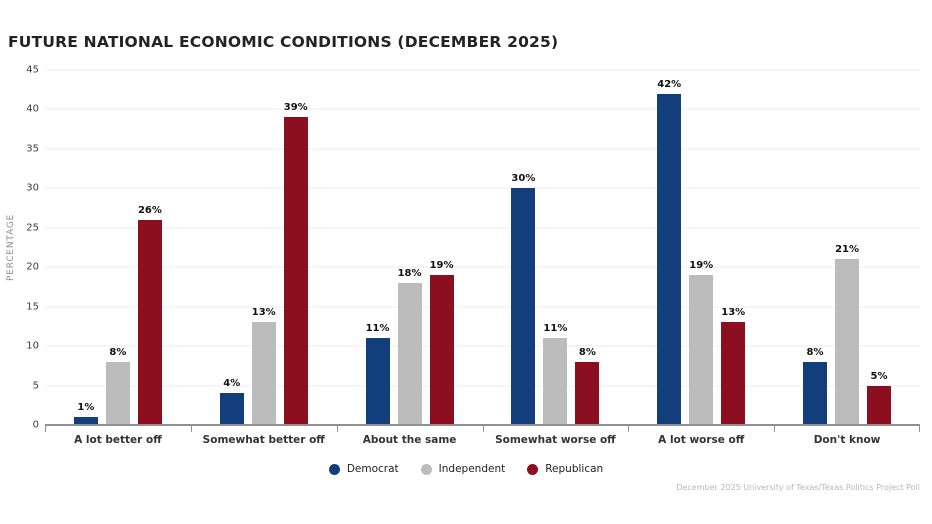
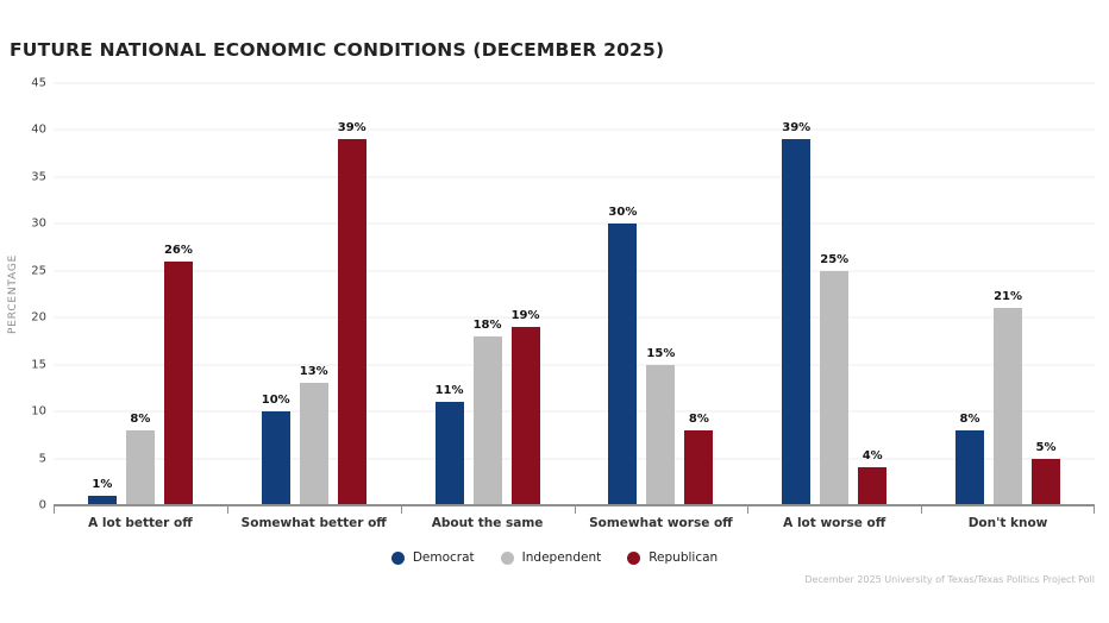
Democrat/Somewhat better off: 4% -> 10%
Independent/Somewhat worse off: 11% -> 15%
Democrat/A lot worse off: 42% -> 39%
Independent/A lot worse off: 19% -> 25%
Republican/A lot worse off: 13% -> 4%
